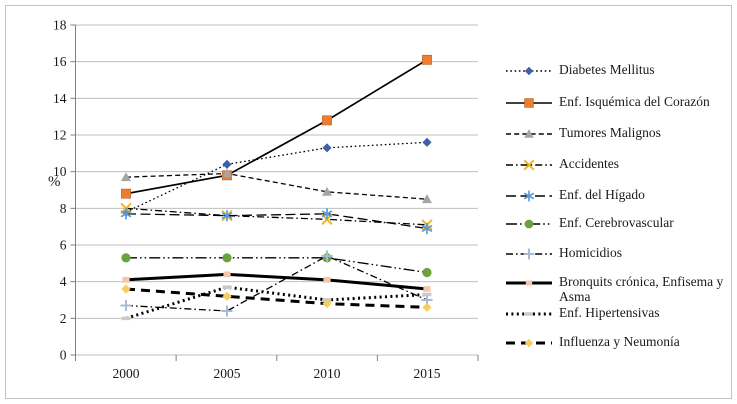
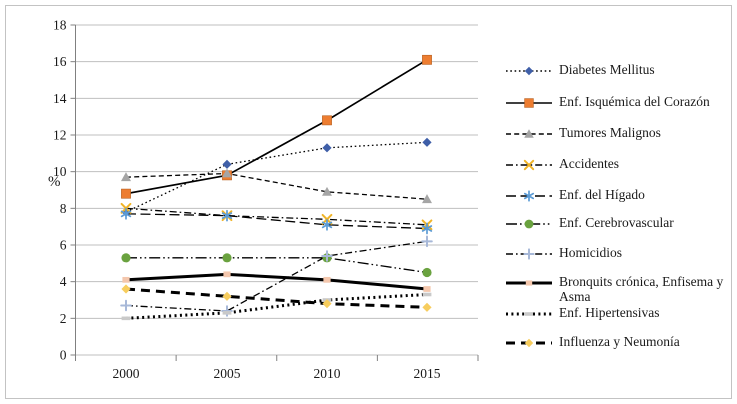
Enf. Hipertensivas/2005: 3.7 -> 2.3
Enf. del Hígado/2010: 7.7 -> 7.1
Homicidios/2015: 3.0 -> 6.2
